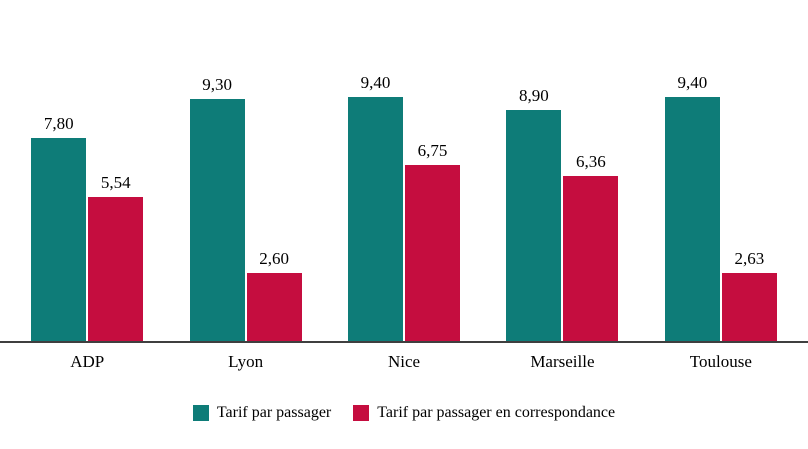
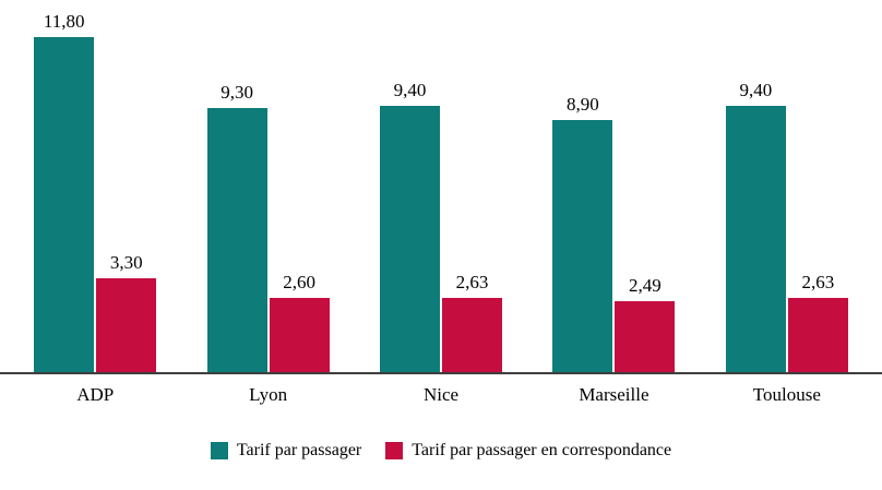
Tarif par passager/ADP: 7,80 -> 11,80
Tarif par passager en correspondance/ADP: 5,54 -> 3,30
Tarif par passager en correspondance/Nice: 6,75 -> 2,63
Tarif par passager en correspondance/Marseille: 6,36 -> 2,49
